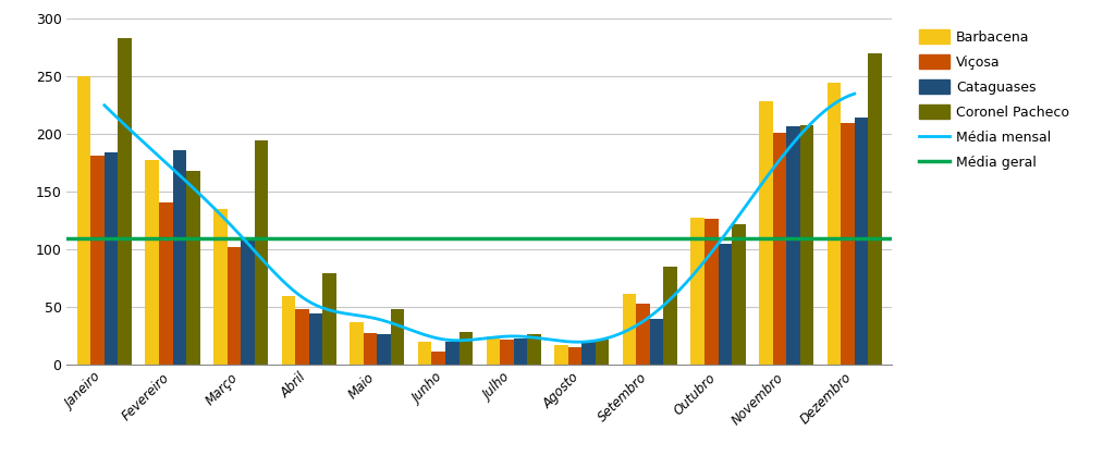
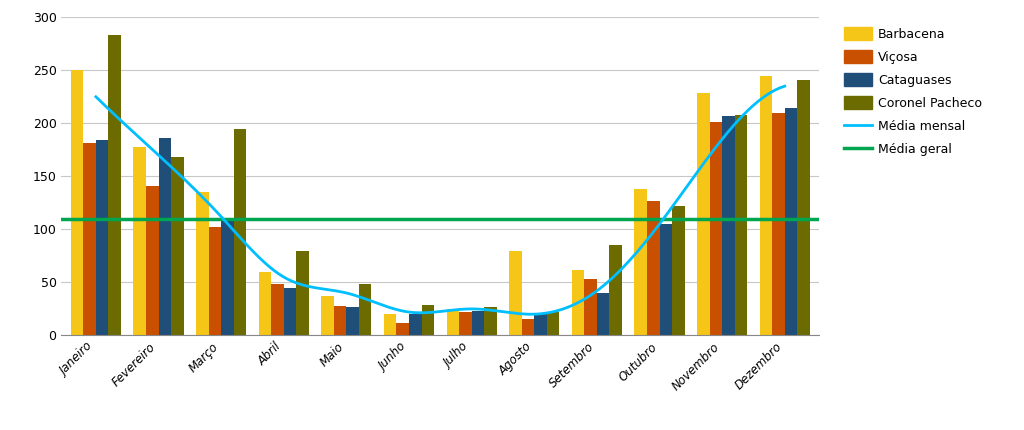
Barbacena/Agosto: 17 -> 80
Barbacena/Outubro: 128 -> 138
Coronel Pacheco/Dezembro: 270 -> 241
